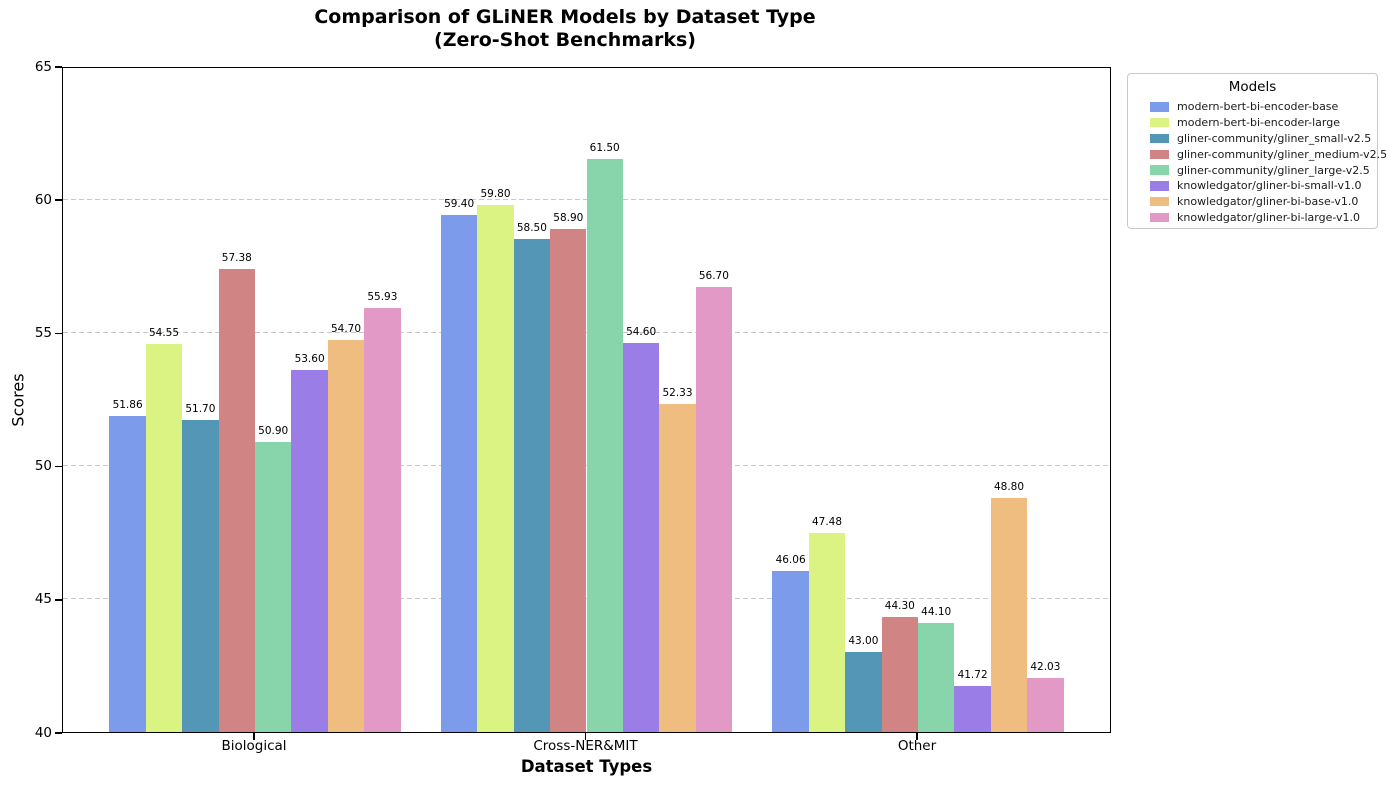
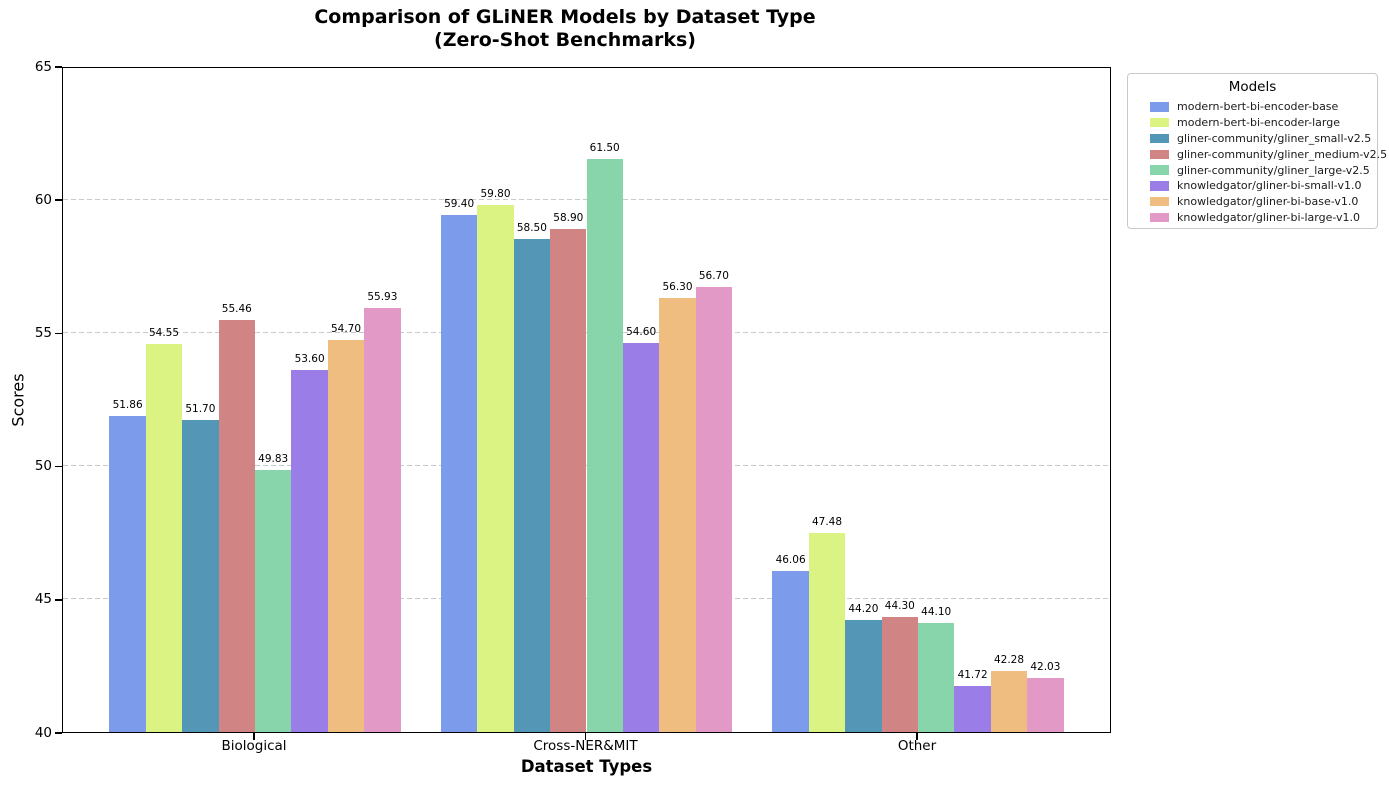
gliner-community/gliner_medium-v2.5/Biological: 57.38 -> 55.46
gliner-community/gliner_large-v2.5/Biological: 50.90 -> 49.83
knowledgator/gliner-bi-base-v1.0/Cross-NER&MIT: 52.33 -> 56.30
gliner-community/gliner_small-v2.5/Other: 43.00 -> 44.20
knowledgator/gliner-bi-base-v1.0/Other: 48.80 -> 42.28
